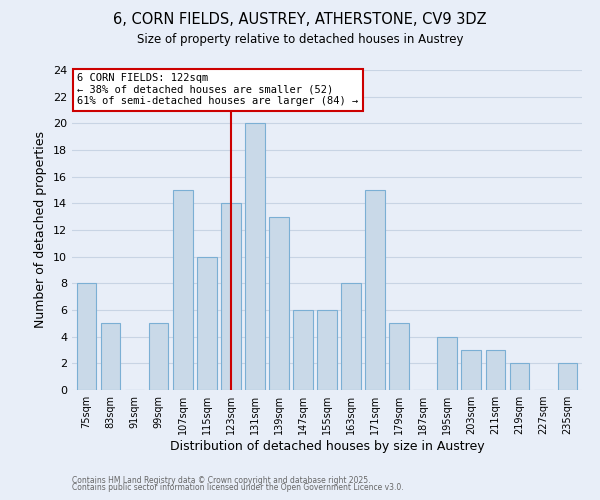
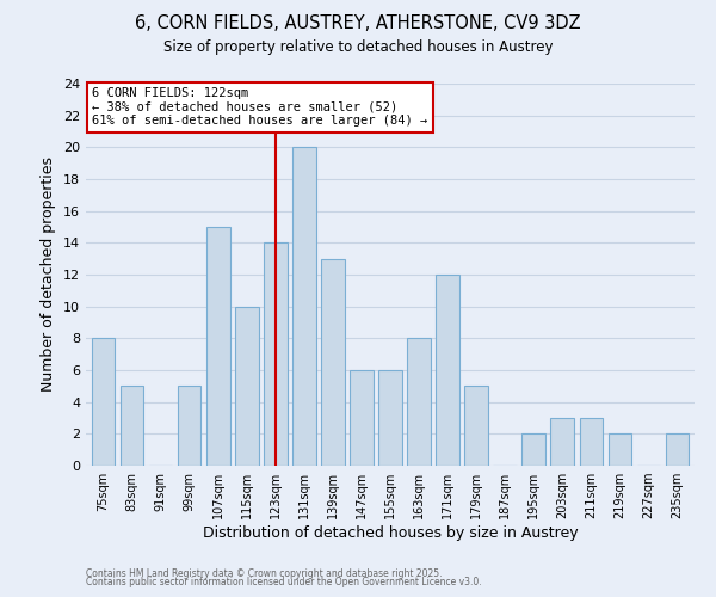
171sqm: 15 -> 12
195sqm: 4 -> 2
